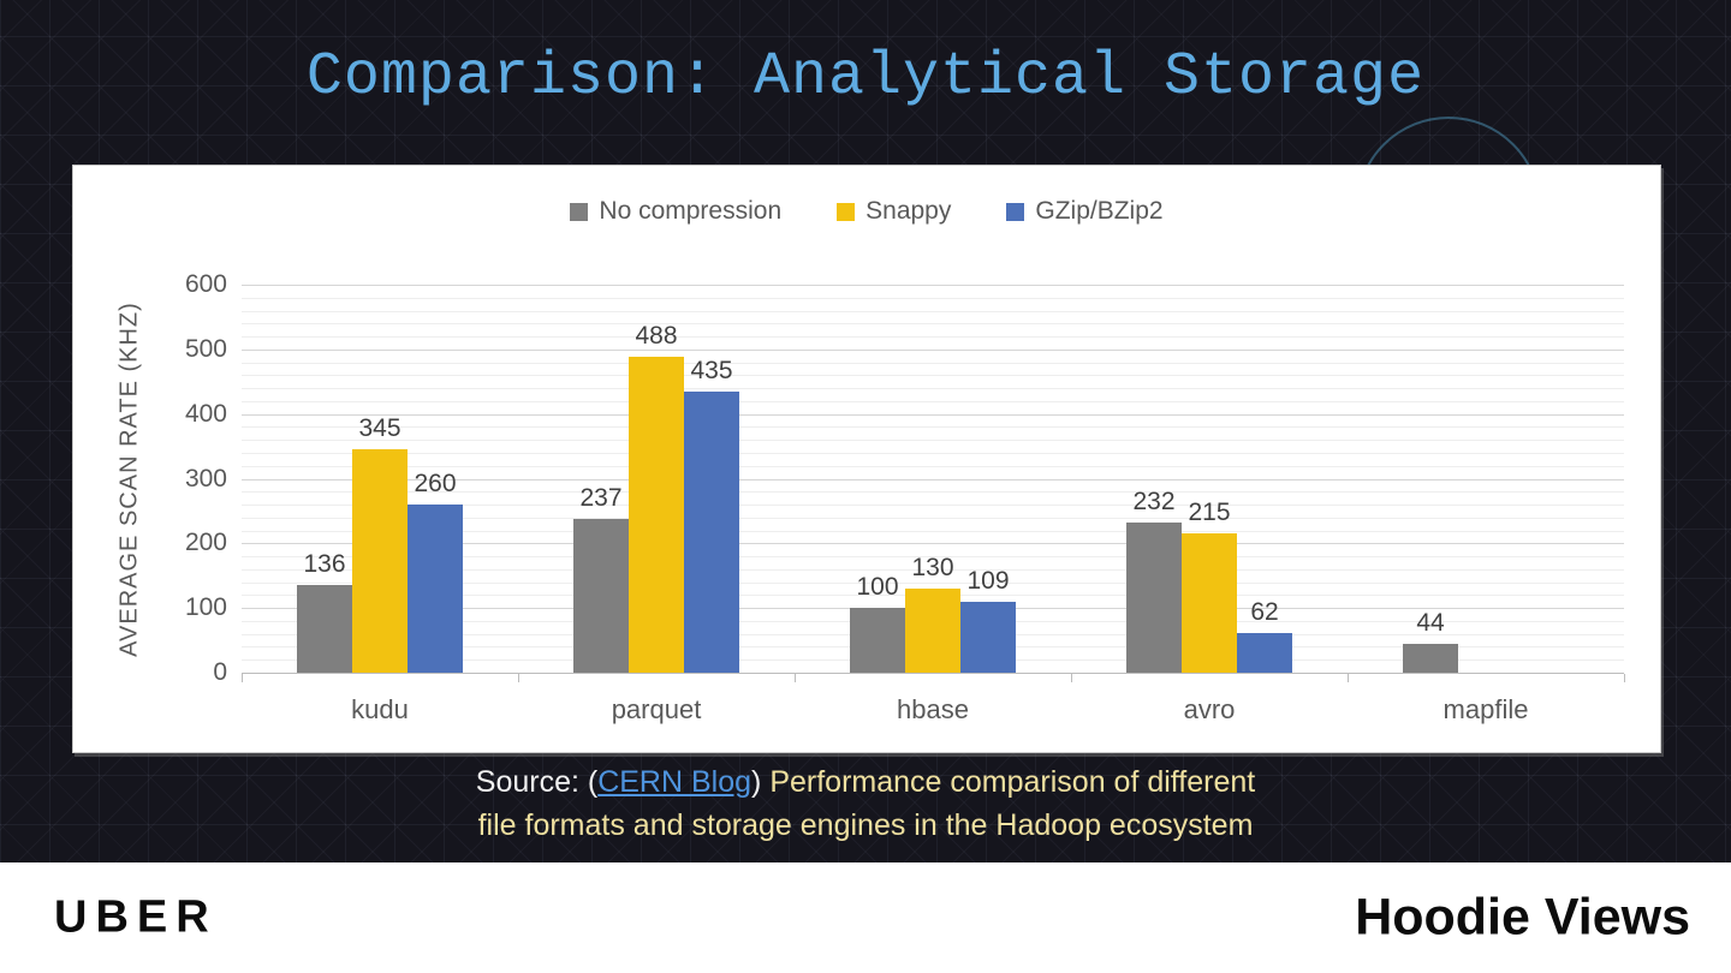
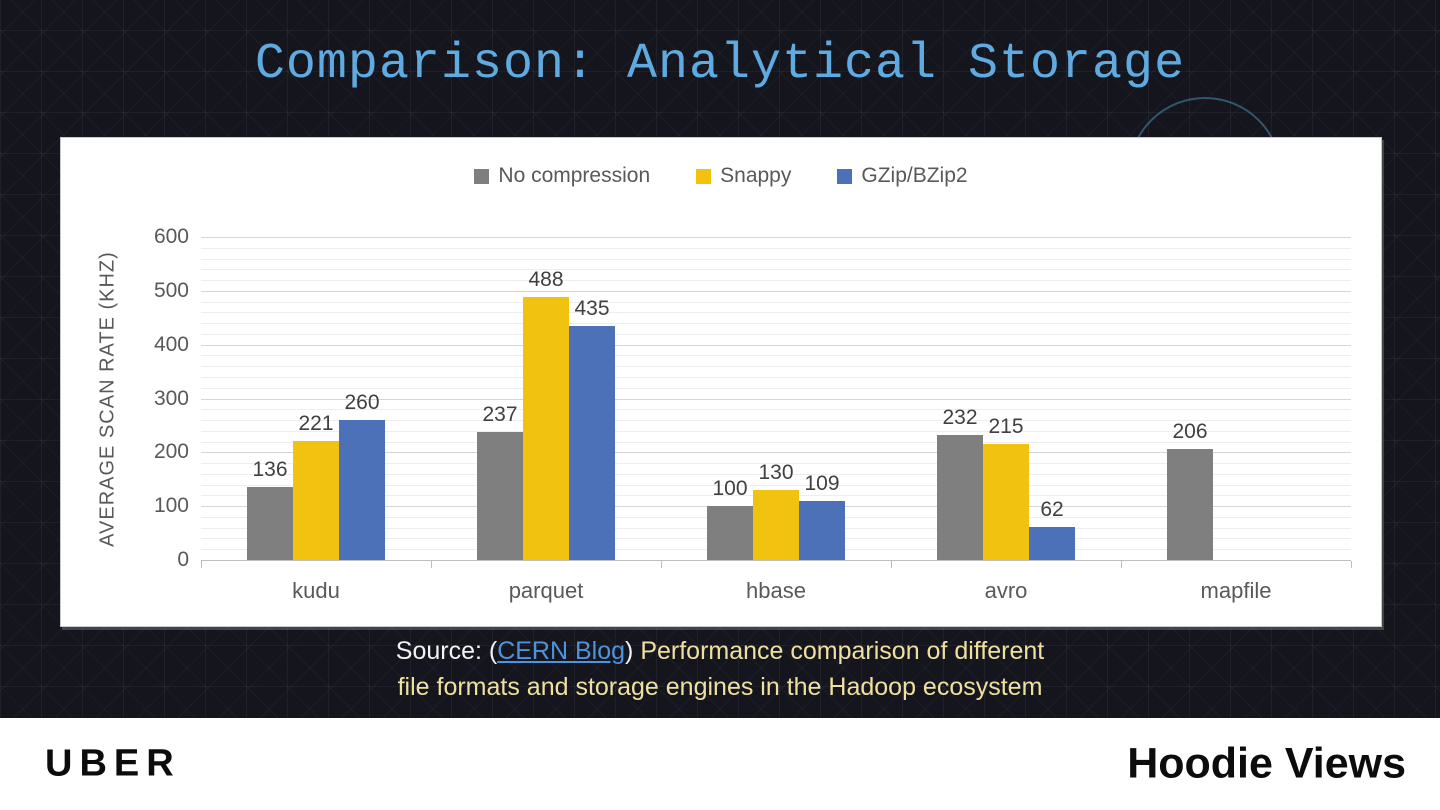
Snappy/kudu: 345 -> 221
No compression/mapfile: 44 -> 206
